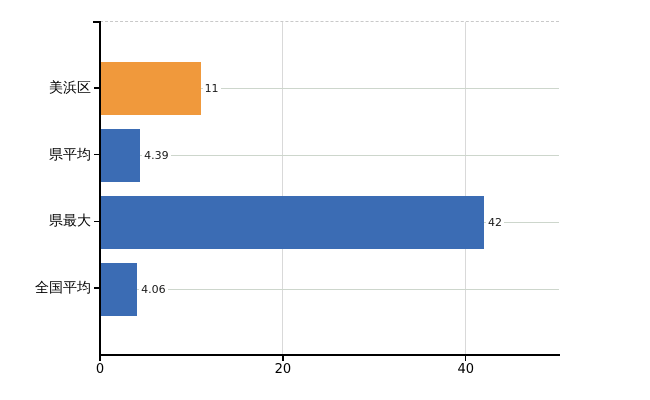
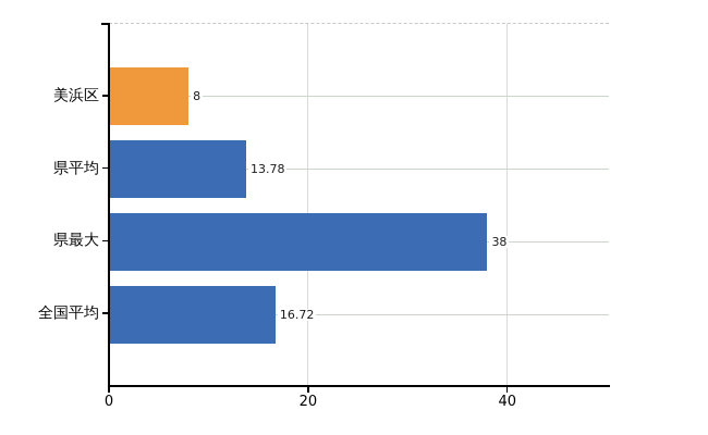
美浜区: 11 -> 8
県平均: 4.39 -> 13.78
県最大: 42 -> 38
全国平均: 4.06 -> 16.72
